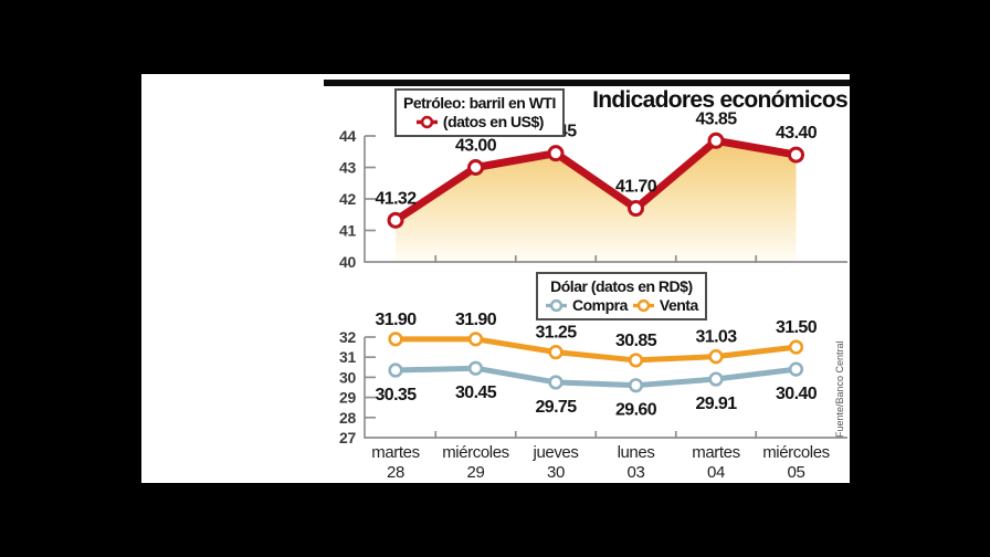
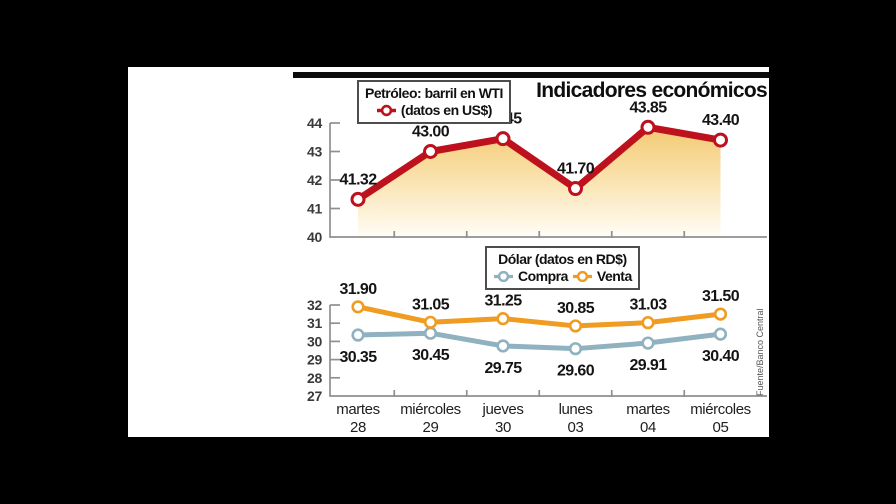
Dólar (datos en RD$)/Venta/miércoles 29: 31.90 -> 31.05
